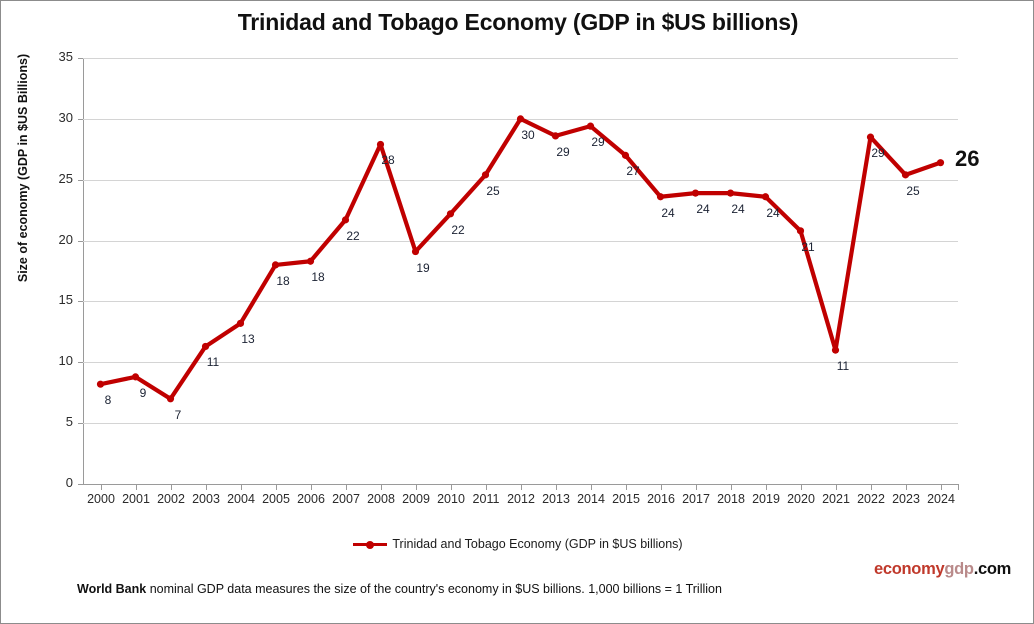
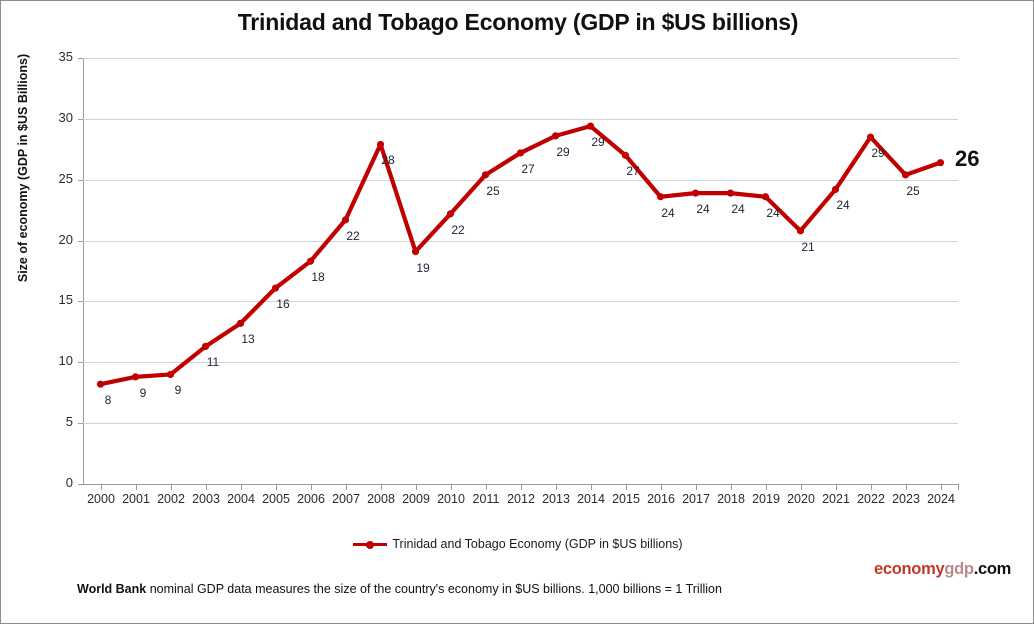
2002: 7 -> 9
2005: 18 -> 16
2012: 30 -> 27
2021: 11 -> 24
